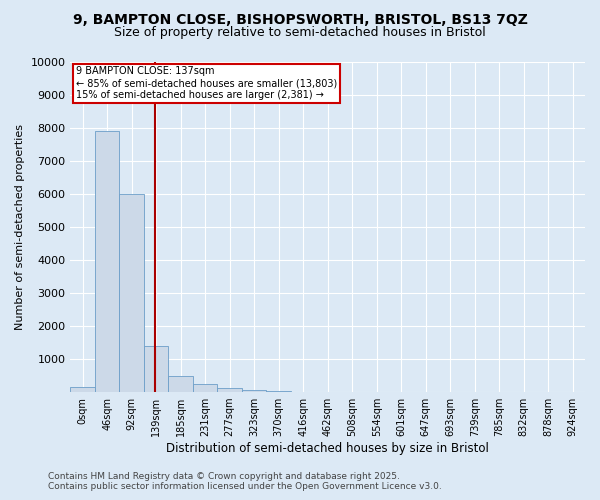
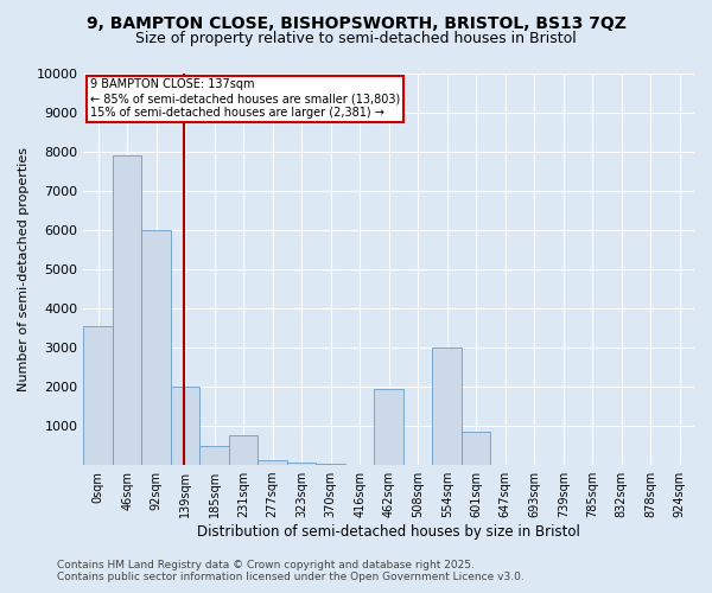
0sqm: 150 -> 3550
139sqm: 1400 -> 2000
231sqm: 230 -> 750
462sqm: 0 -> 1950
554sqm: 0 -> 3000
601sqm: 0 -> 850
